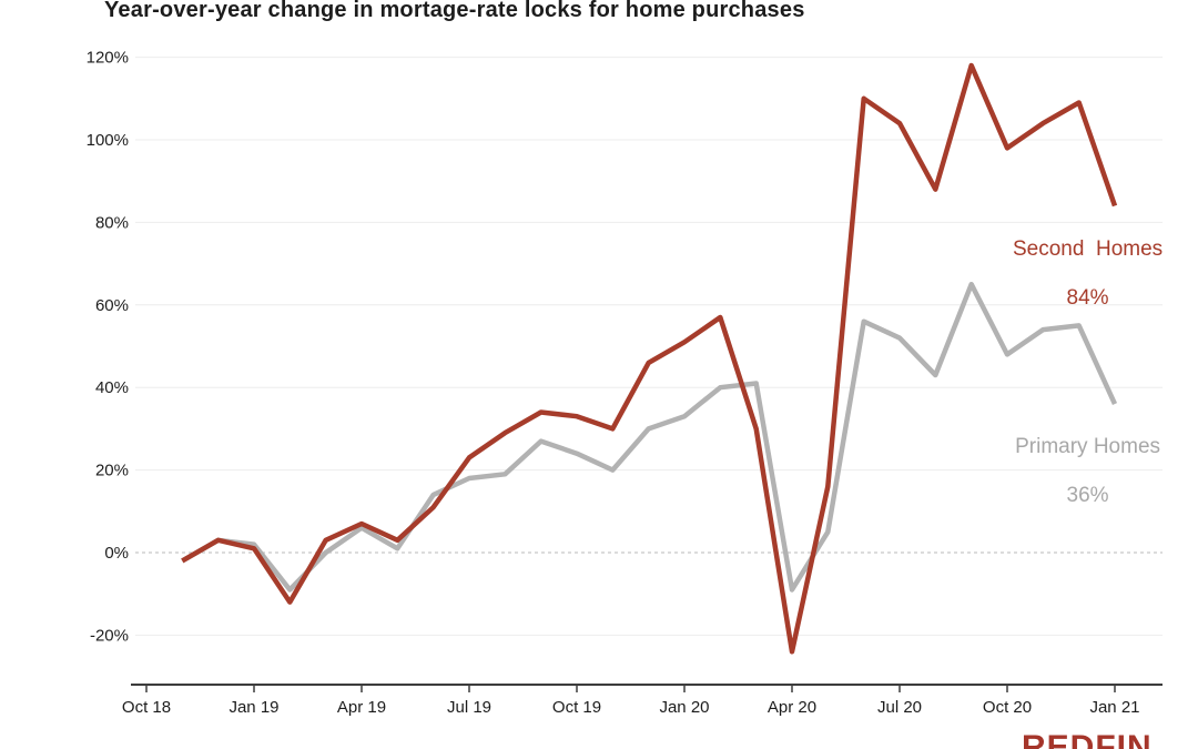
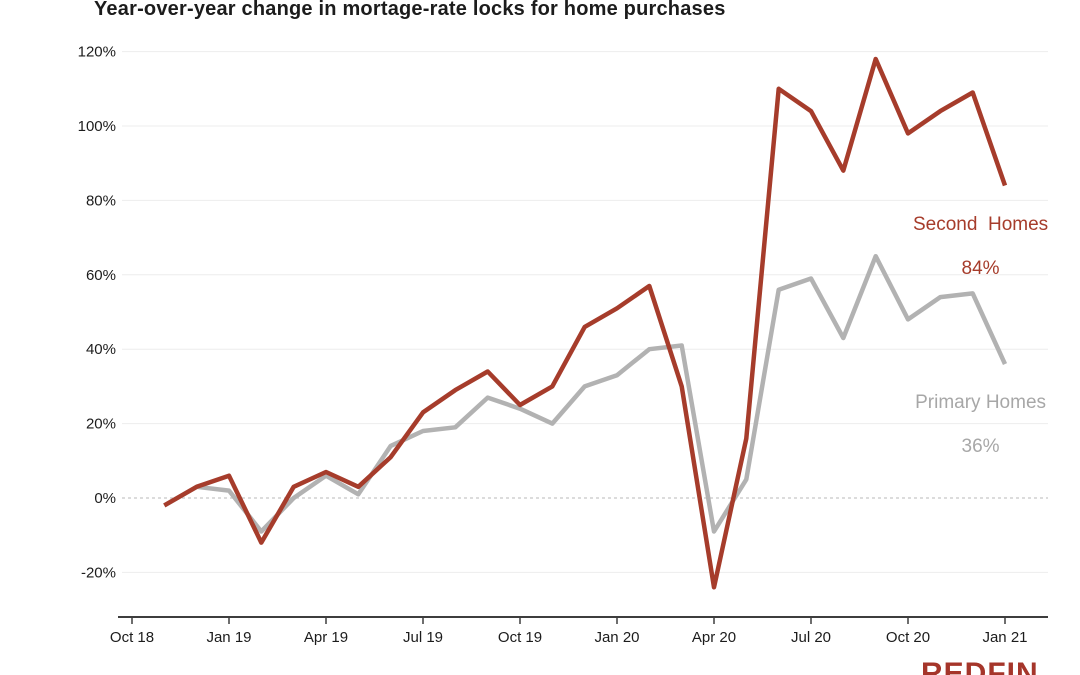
Second Homes/Jan 19: 1% -> 6%
Second Homes/Oct 19: 33% -> 25%
Primary Homes/Jul 20: 52% -> 59%
